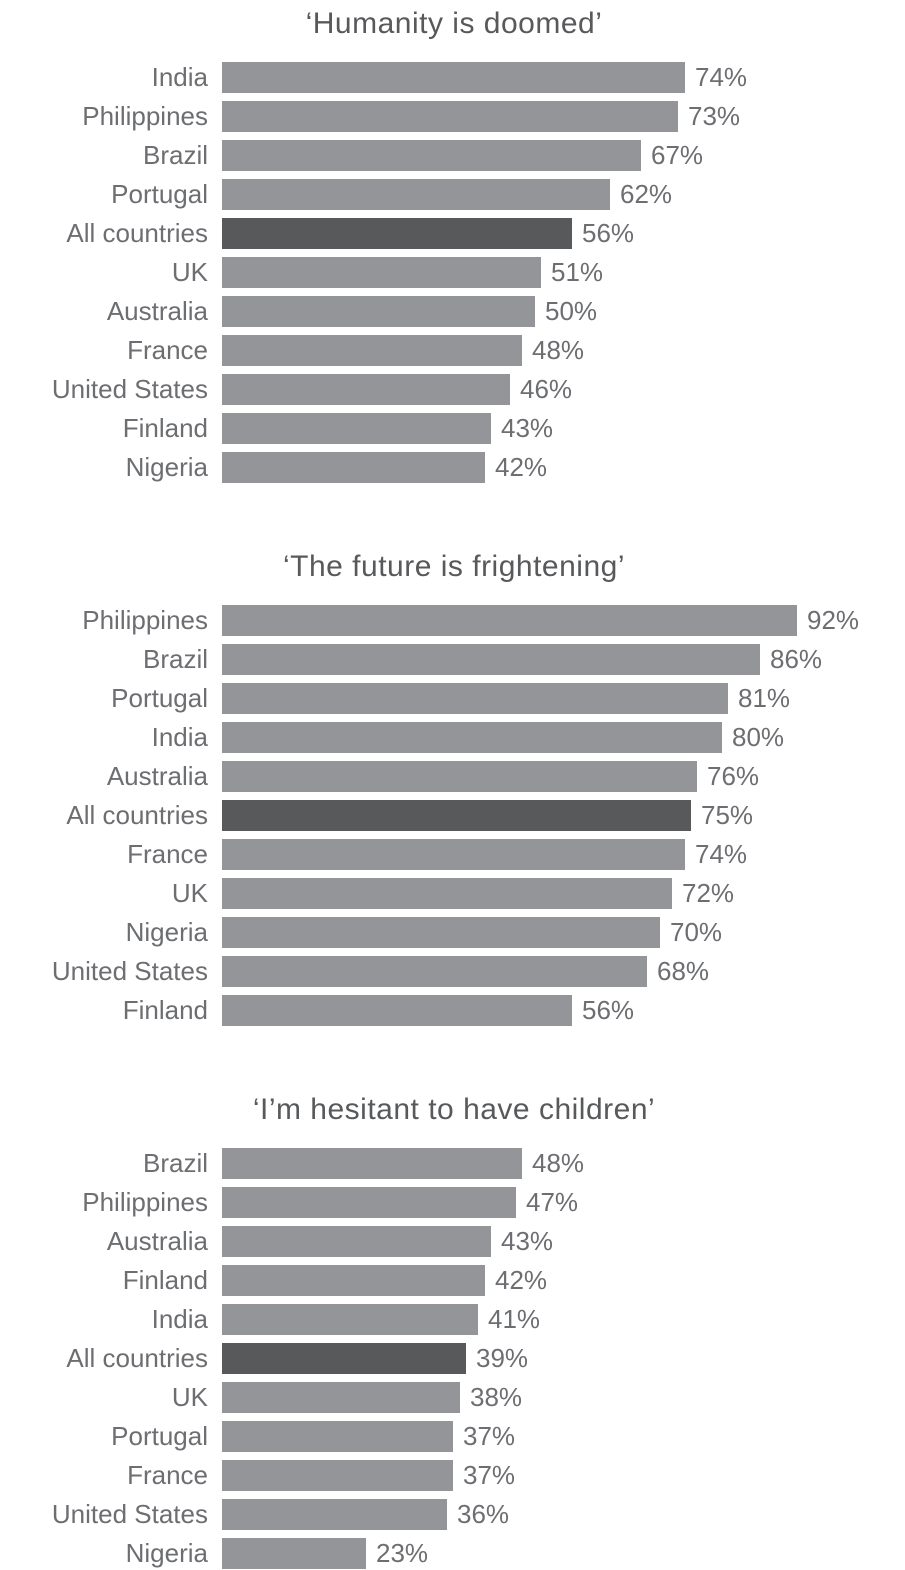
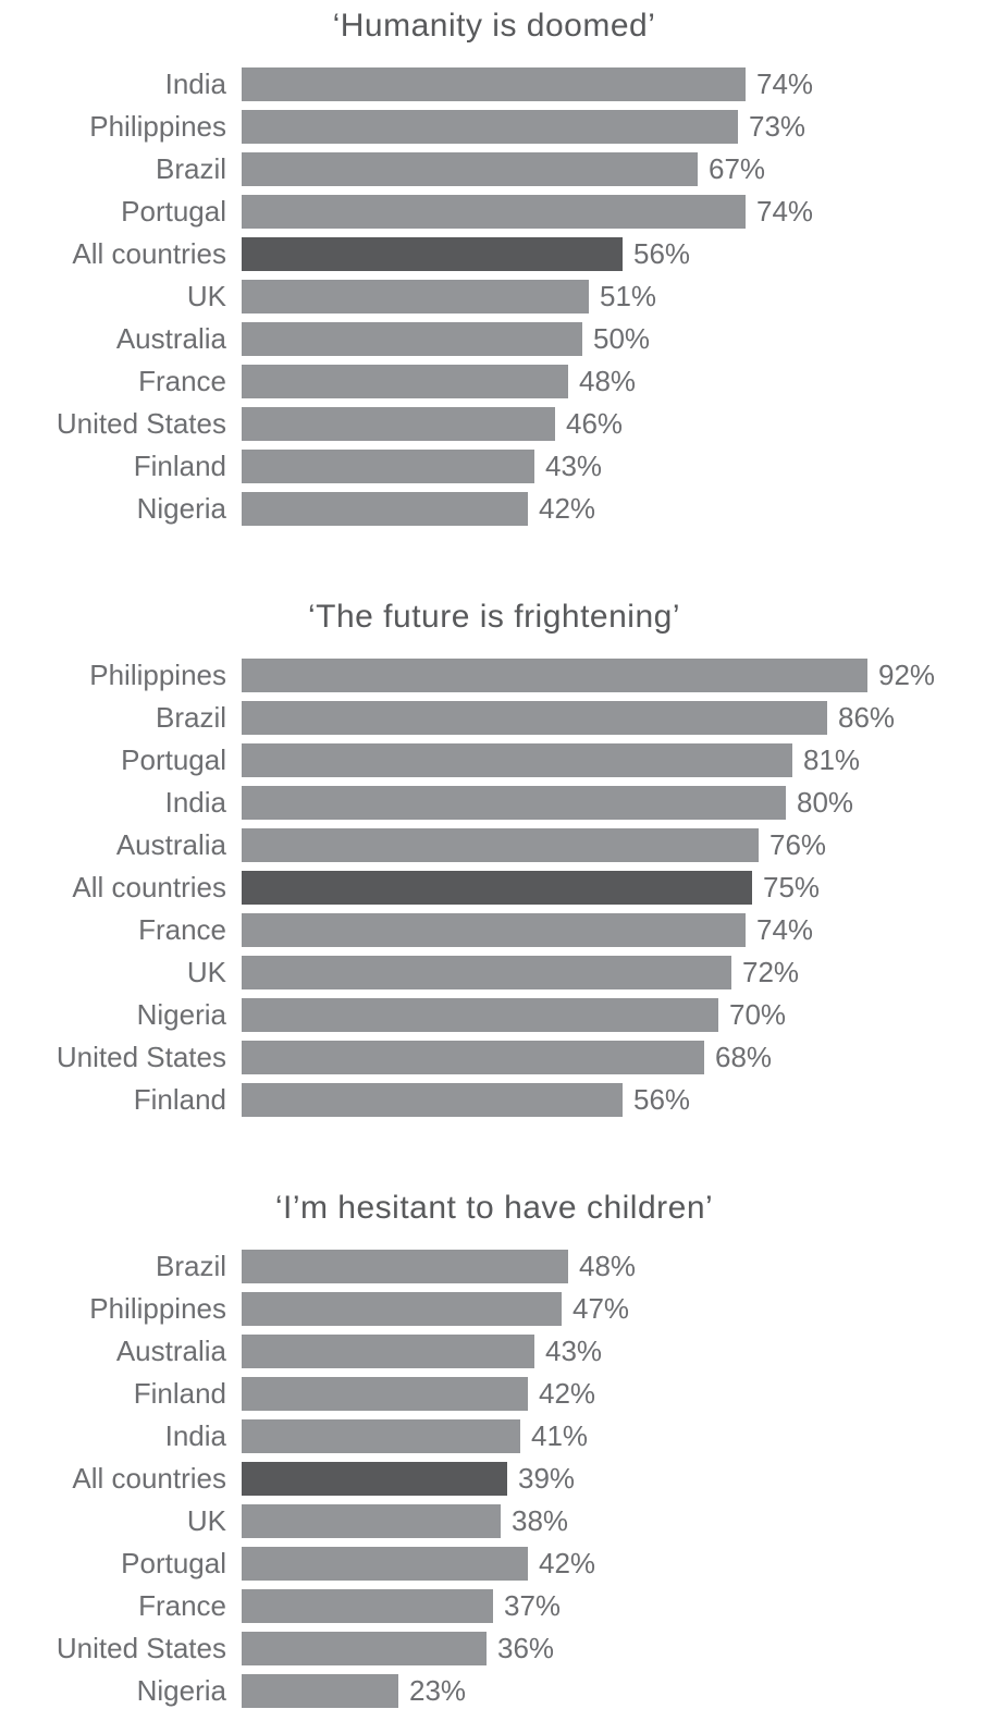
‘Humanity is doomed’/Portugal: 62% -> 74%
‘I’m hesitant to have children’/Portugal: 37% -> 42%
